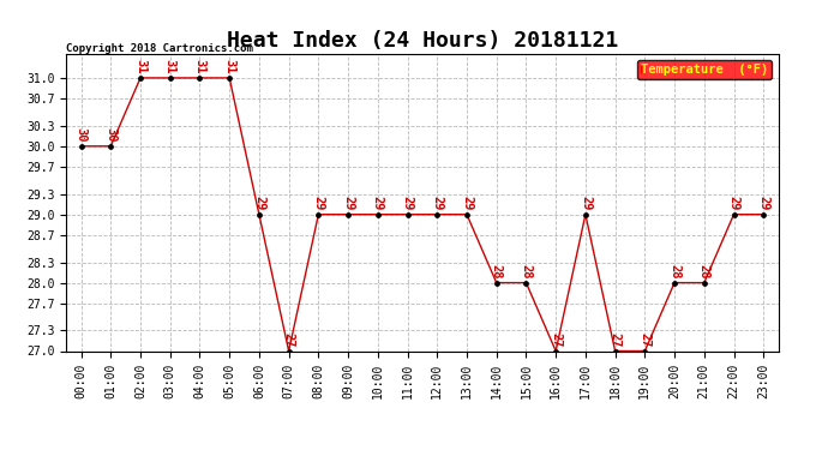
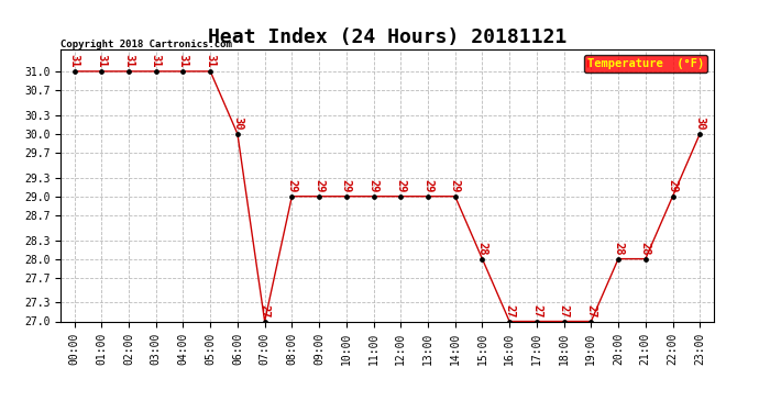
00:00: 30 -> 31
01:00: 30 -> 31
06:00: 29 -> 30
14:00: 28 -> 29
17:00: 29 -> 27
23:00: 29 -> 30
